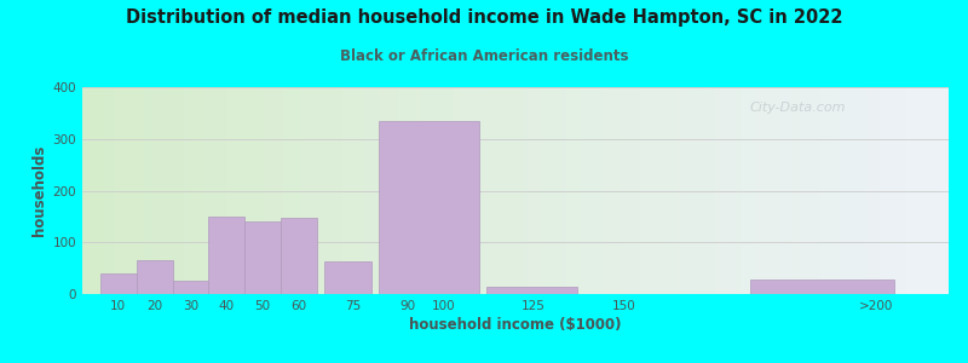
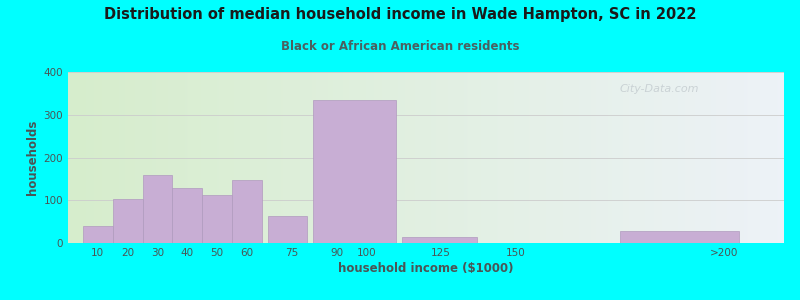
20: 65 -> 103
30: 25 -> 160
40: 150 -> 128
50: 140 -> 113
